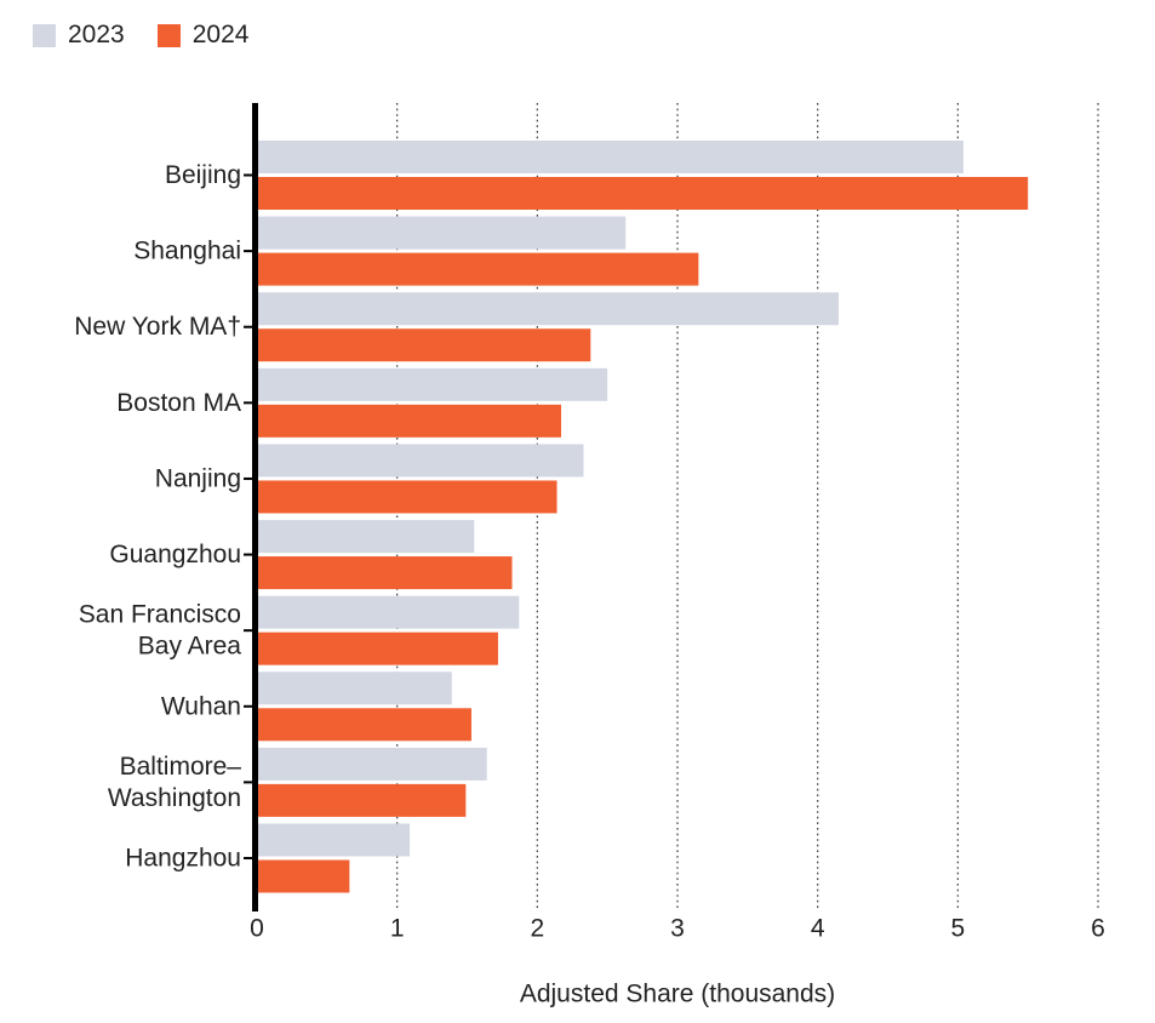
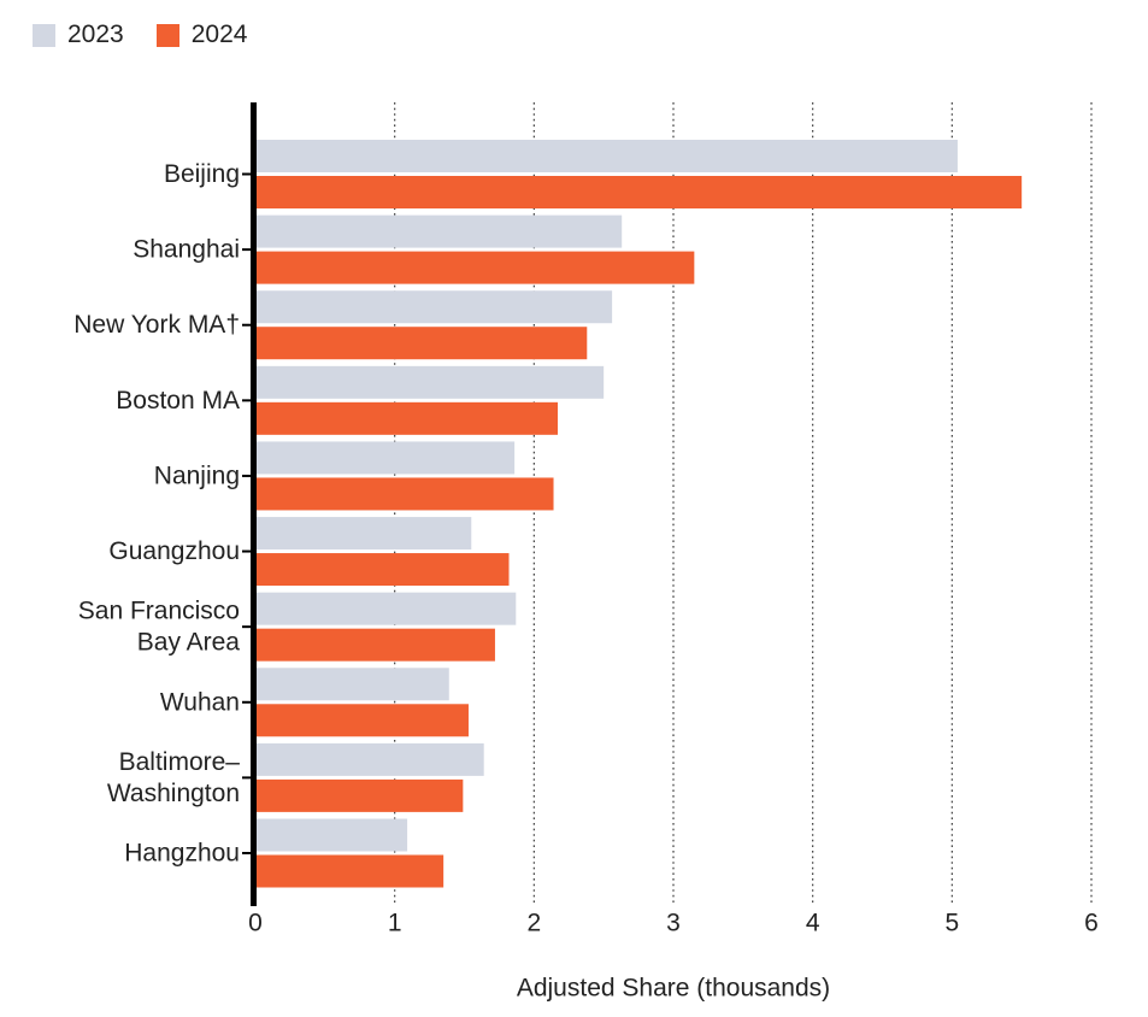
2023/New York MA†: 4.15 -> 2.56
2023/Nanjing: 2.33 -> 1.86
2024/Hangzhou: 0.66 -> 1.35
